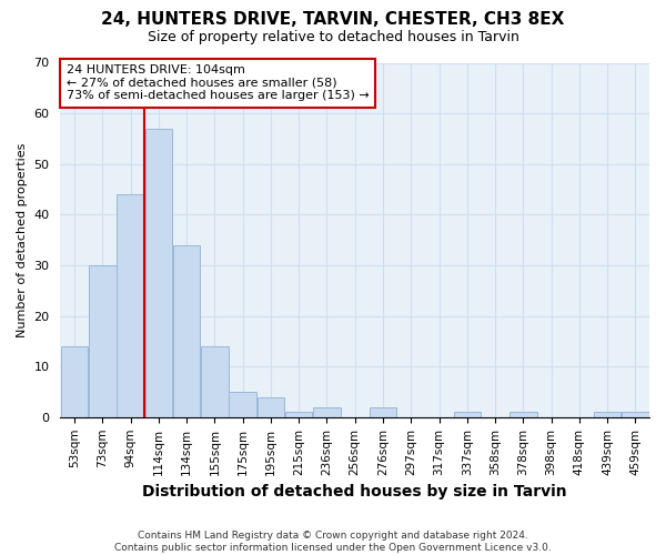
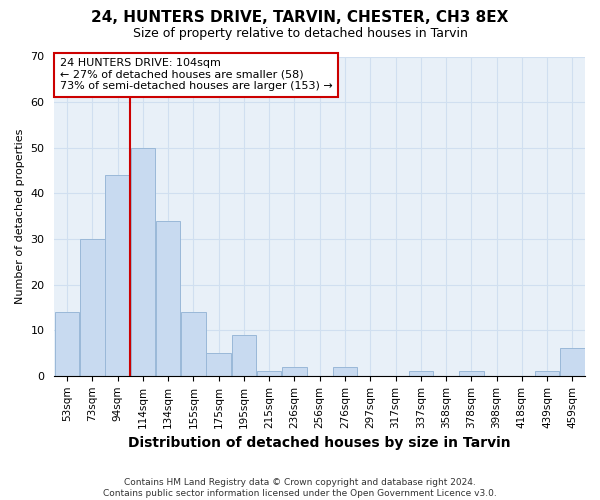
114sqm: 57 -> 50
195sqm: 4 -> 9
459sqm: 1 -> 6
